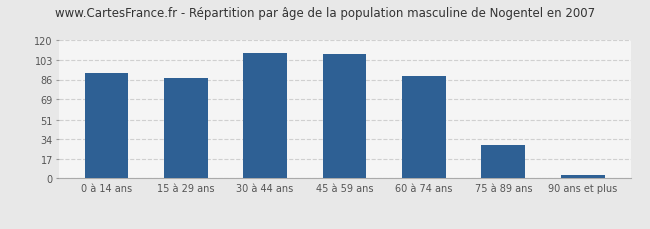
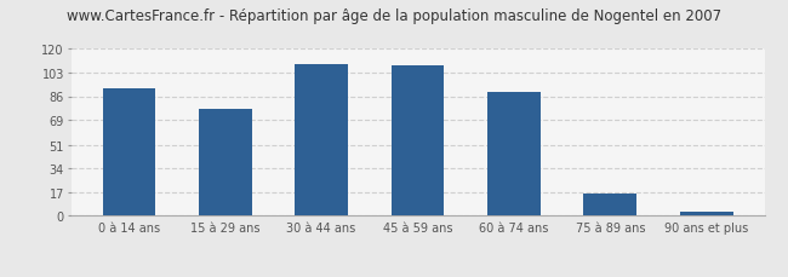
15 à 29 ans: 87 -> 77
75 à 89 ans: 29 -> 16
